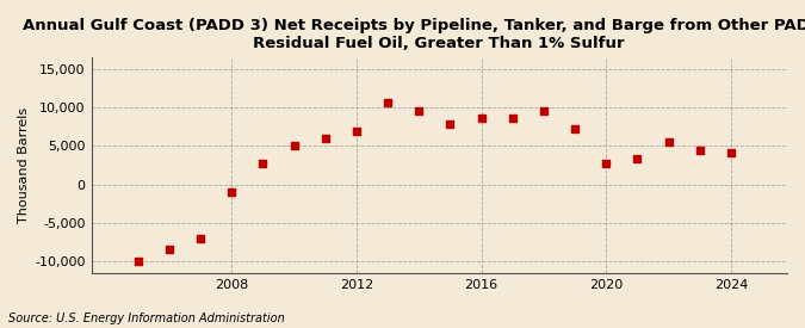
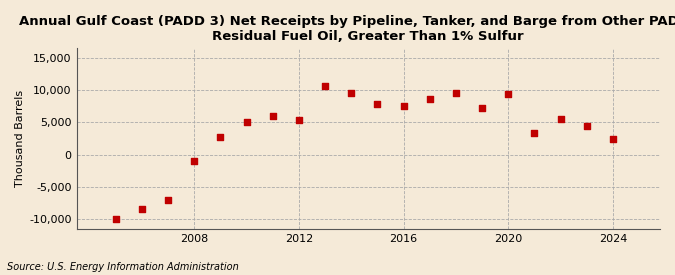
2012: 7,000 -> 5,400
2016: 8,600 -> 7,600
2020: 2,700 -> 9,400
2024: 4,100 -> 2,400
